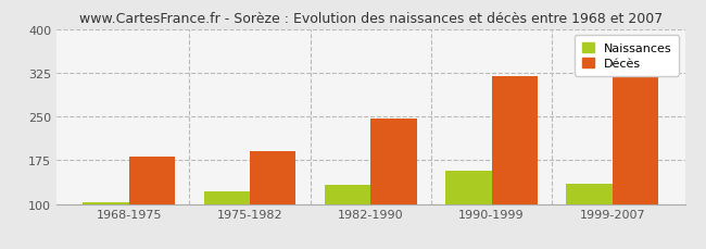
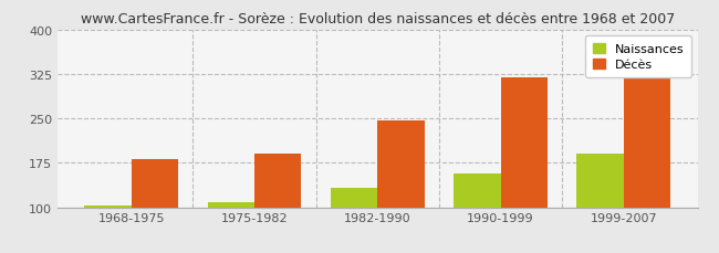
Naissances/1975-1982: 122 -> 109
Naissances/1999-2007: 134 -> 190
